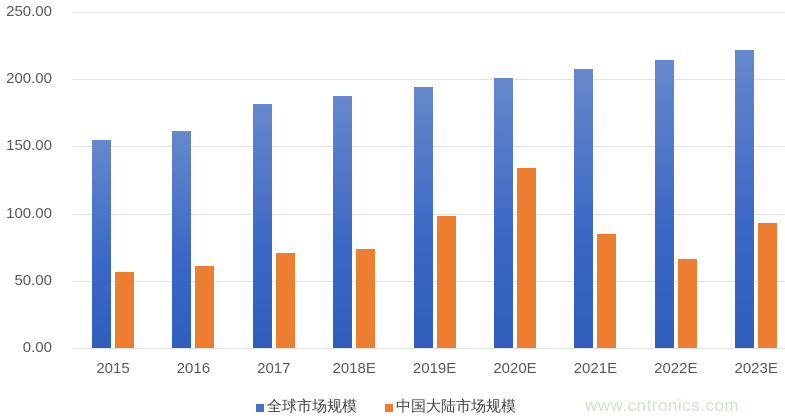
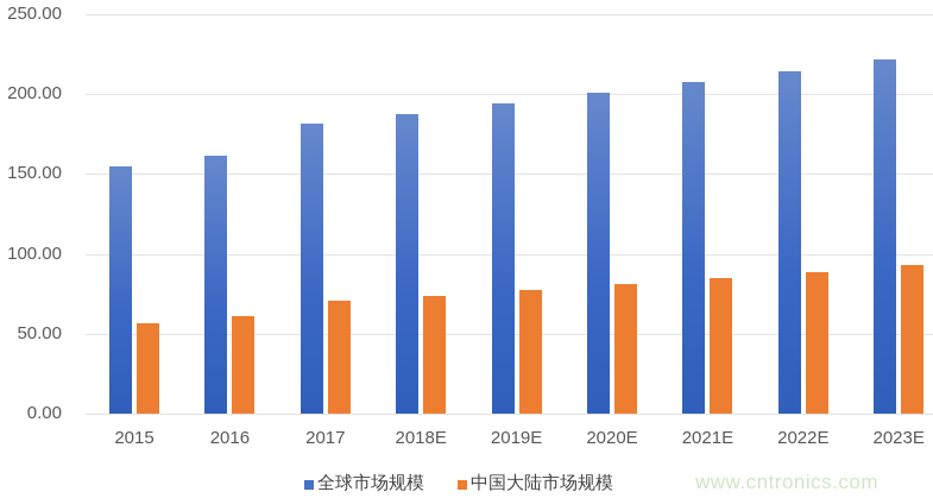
中国大陆市场规模/2019E: 98 -> 77
中国大陆市场规模/2020E: 134 -> 81
中国大陆市场规模/2022E: 66 -> 88
